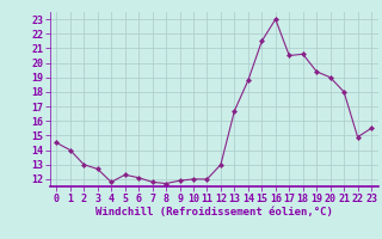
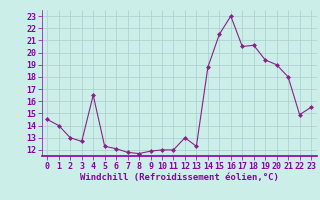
4: 11.8 -> 16.5
13: 16.7 -> 12.3
